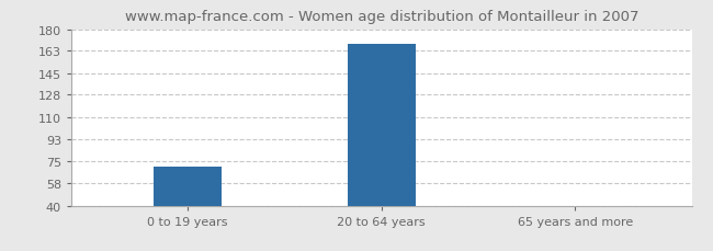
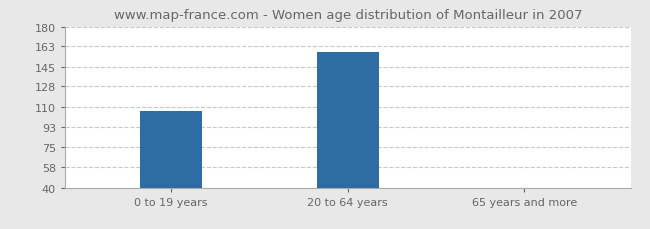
0 to 19 years: 71 -> 107
20 to 64 years: 168 -> 158
